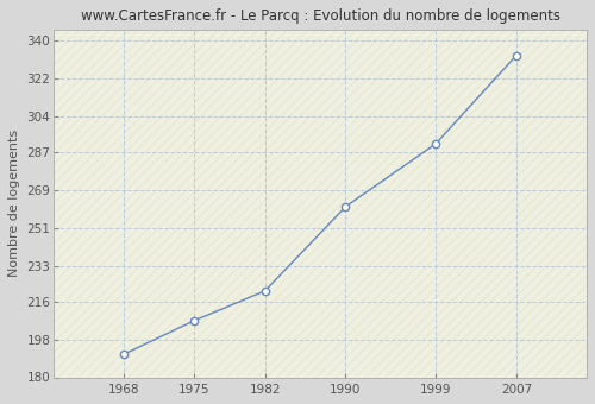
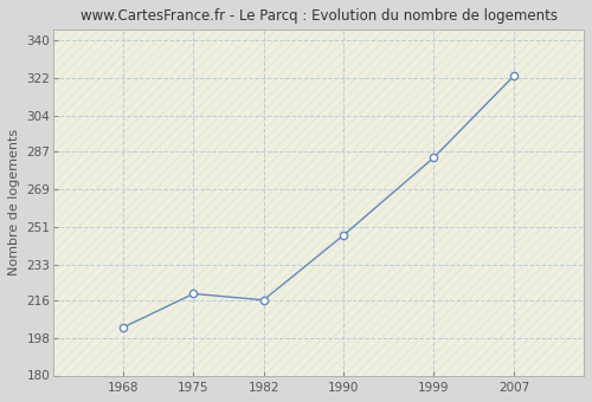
1968: 191 -> 203
1975: 207 -> 219
1982: 221 -> 216
1990: 261 -> 247
1999: 291 -> 284
2007: 333 -> 323
